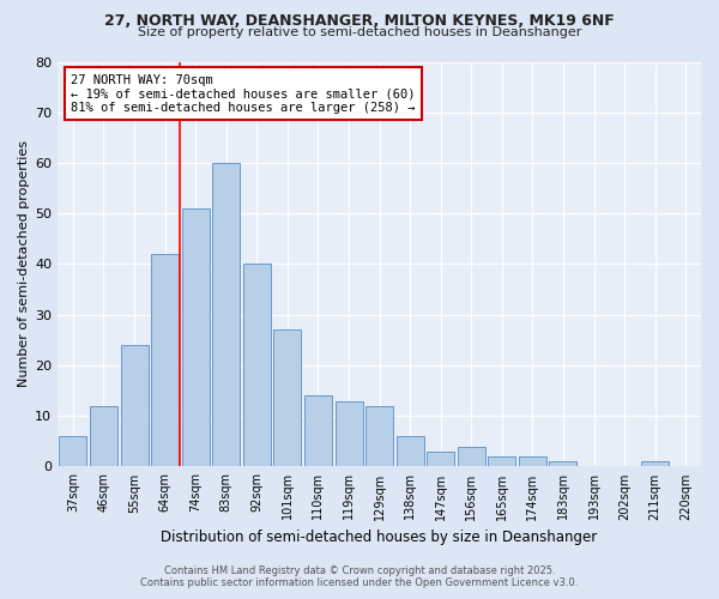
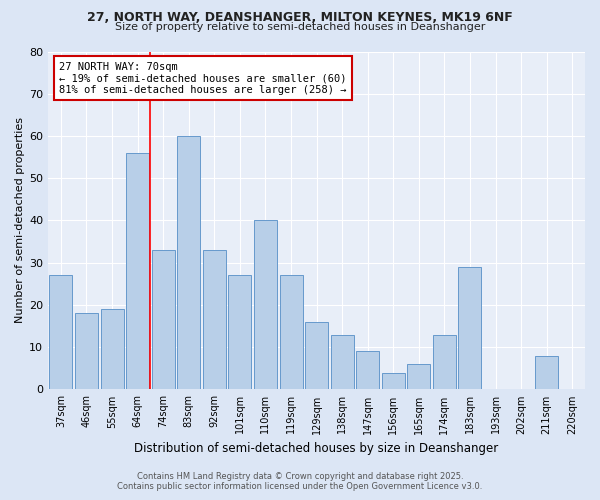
37sqm: 6 -> 27
46sqm: 12 -> 18
55sqm: 24 -> 19
64sqm: 42 -> 56
74sqm: 51 -> 33
92sqm: 40 -> 33
110sqm: 14 -> 40
119sqm: 13 -> 27
129sqm: 12 -> 16
138sqm: 6 -> 13
147sqm: 3 -> 9
165sqm: 2 -> 6
174sqm: 2 -> 13
183sqm: 1 -> 29
211sqm: 1 -> 8
